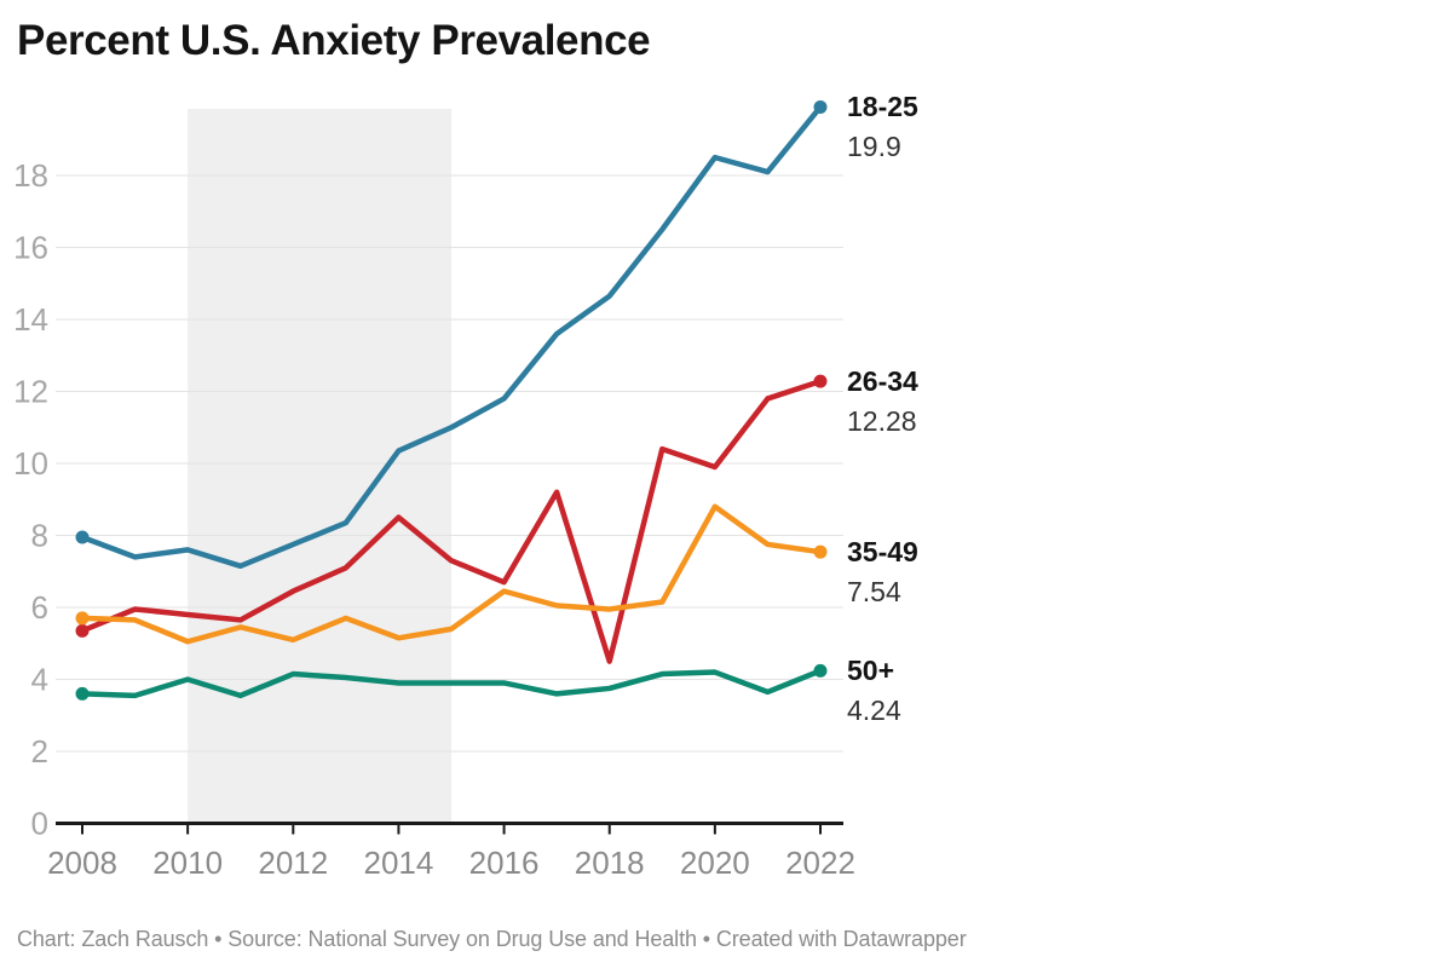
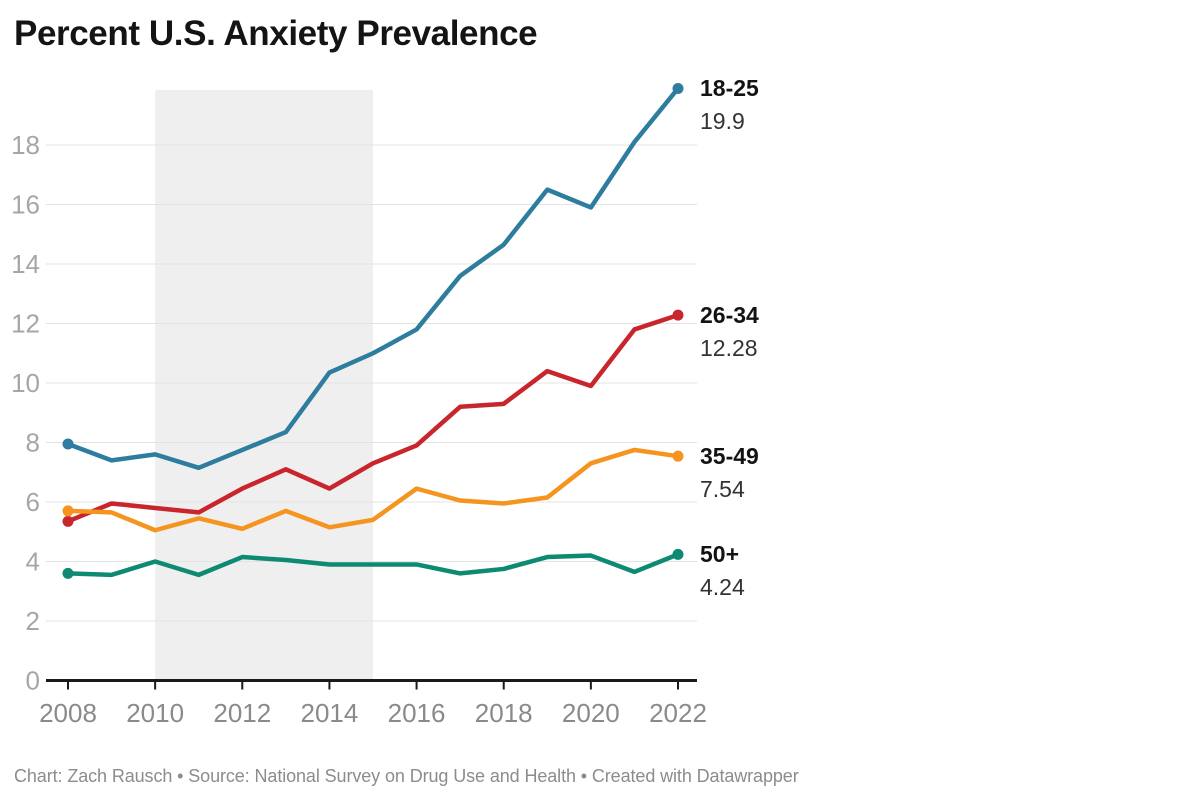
26-34/2014: 8.5 -> 6.5
26-34/2016: 6.7 -> 7.9
26-34/2018: 4.5 -> 9.3
18-25/2020: 18.5 -> 15.9
35-49/2020: 8.8 -> 7.3
